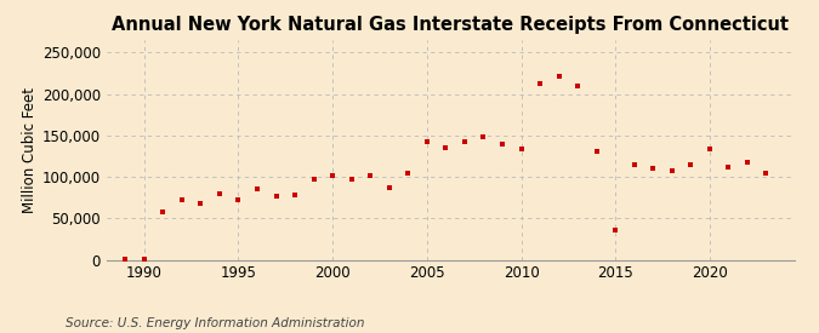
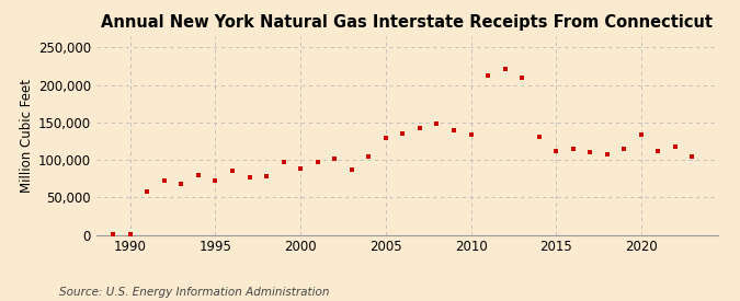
2000: 102,000 -> 89,000
2005: 142,000 -> 129,000
2015: 36,000 -> 112,000
